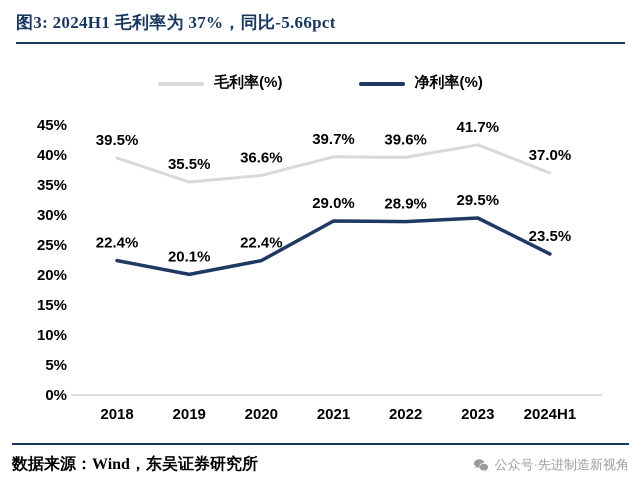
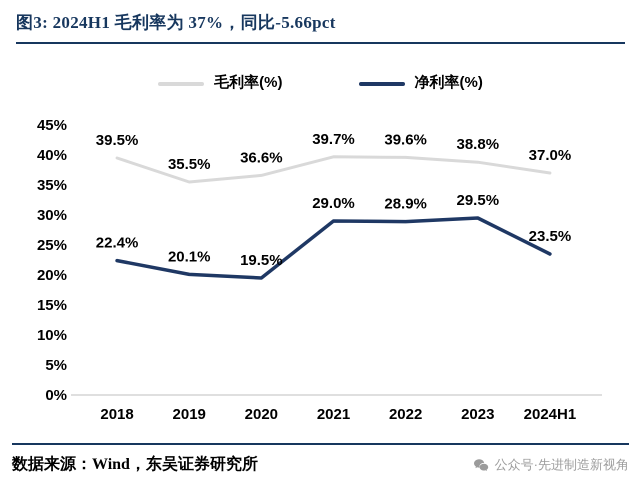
净利率(%)/2020: 22.4% -> 19.5%
毛利率(%)/2023: 41.7% -> 38.8%
